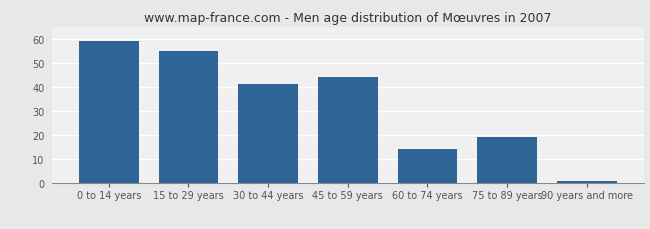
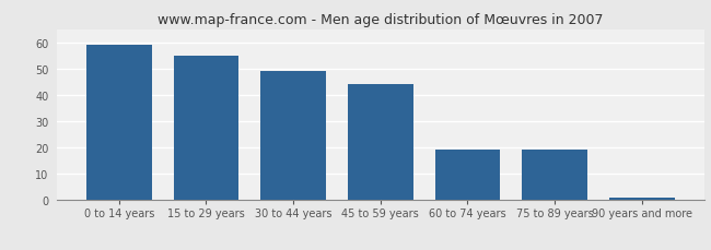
30 to 44 years: 41 -> 49
60 to 74 years: 14 -> 19
